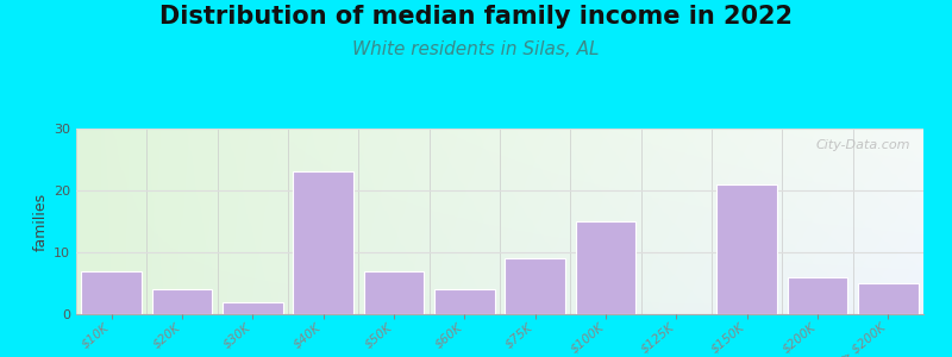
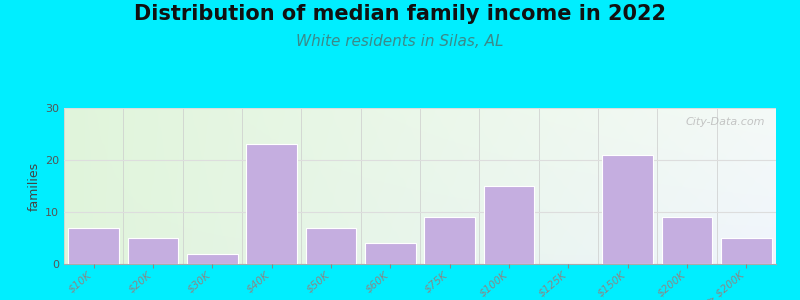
$20K: 4 -> 5
$200K: 6 -> 9
